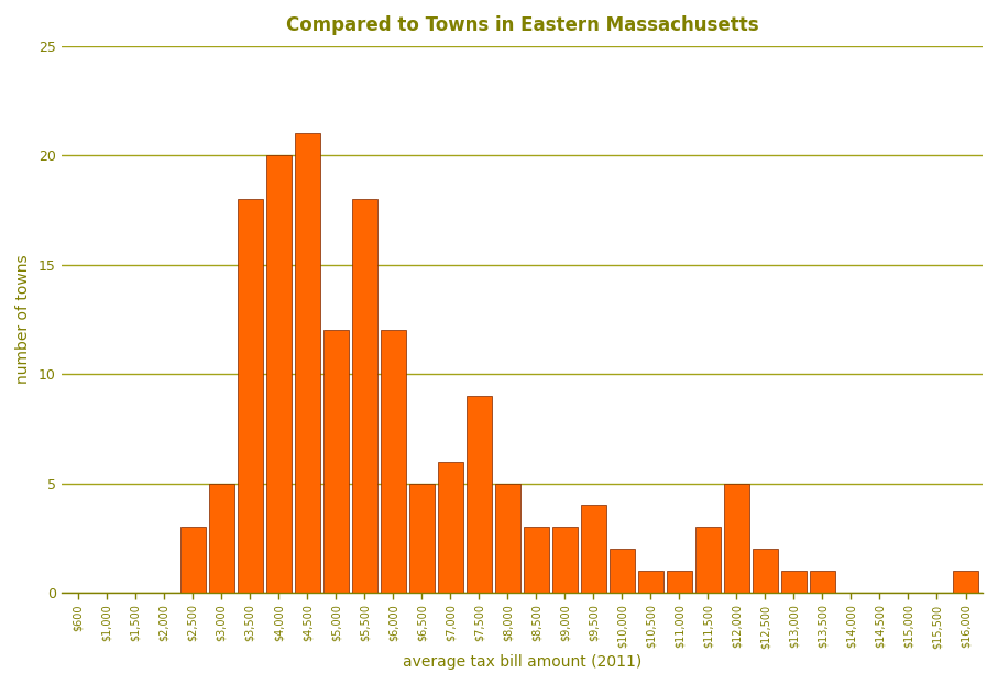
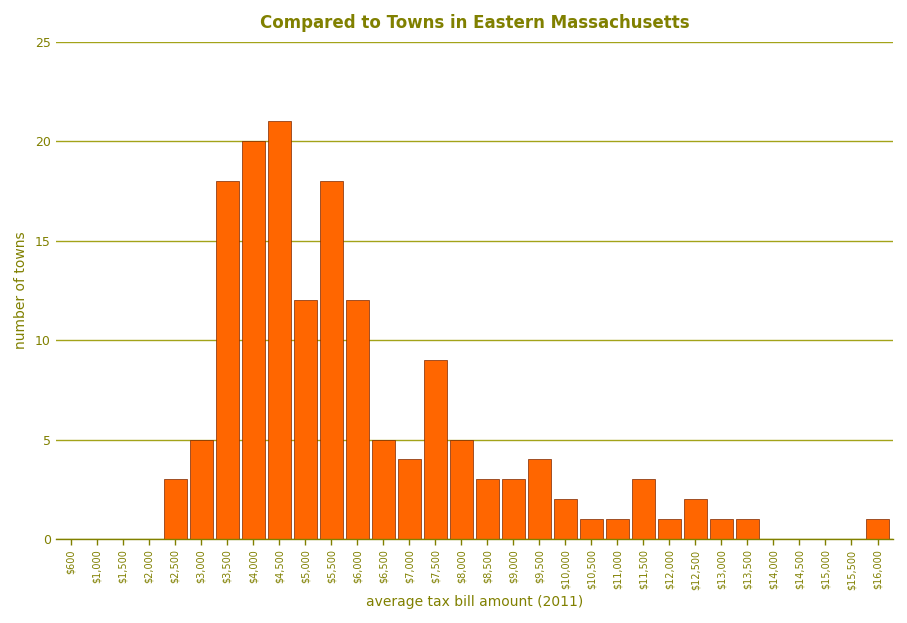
$7,000: 6 -> 4
$12,000: 5 -> 1
